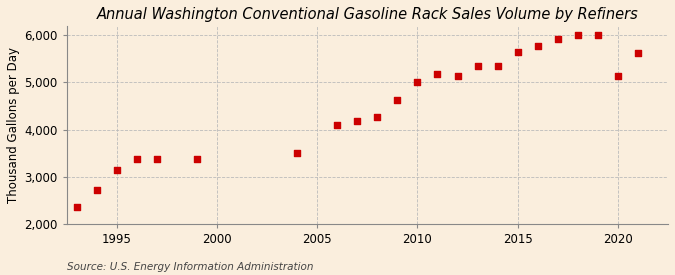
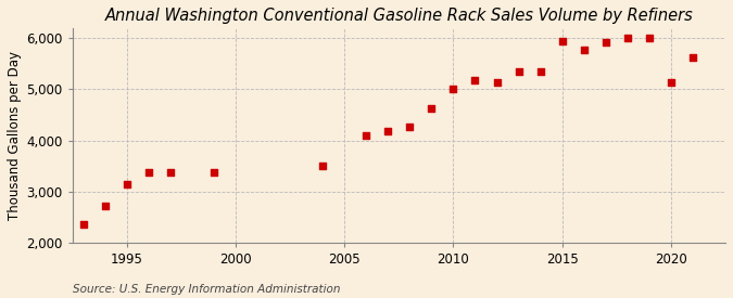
2015: 5,640 -> 5,950
